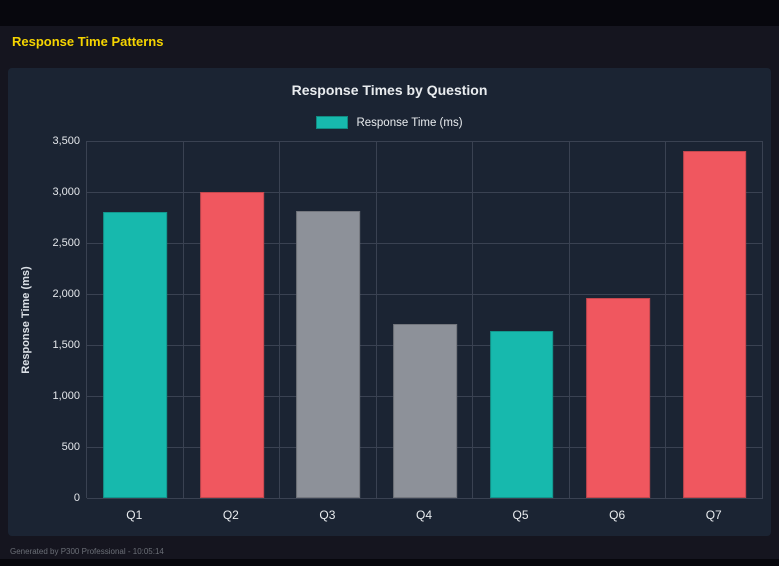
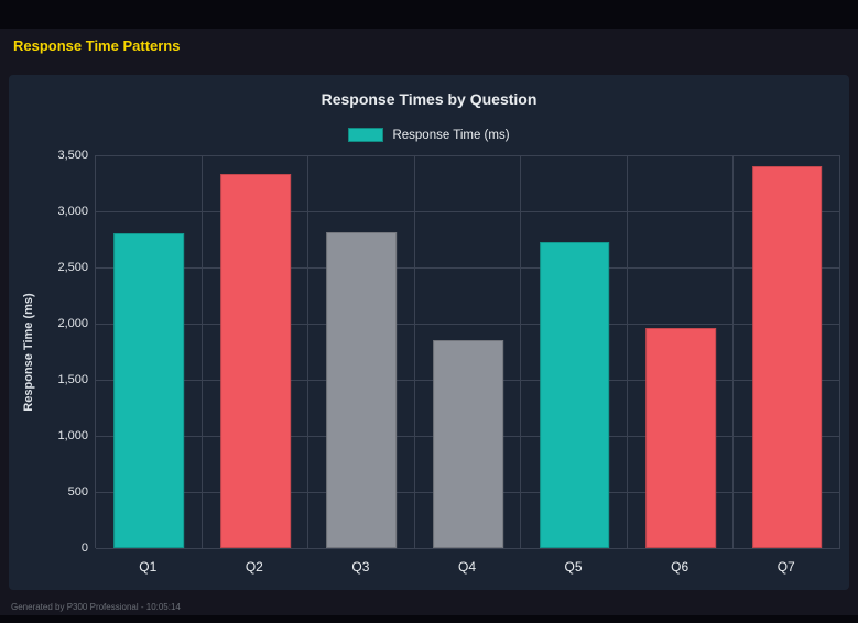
Q2: 3000 -> 3330
Q4: 1710 -> 1850
Q5: 1640 -> 2730
